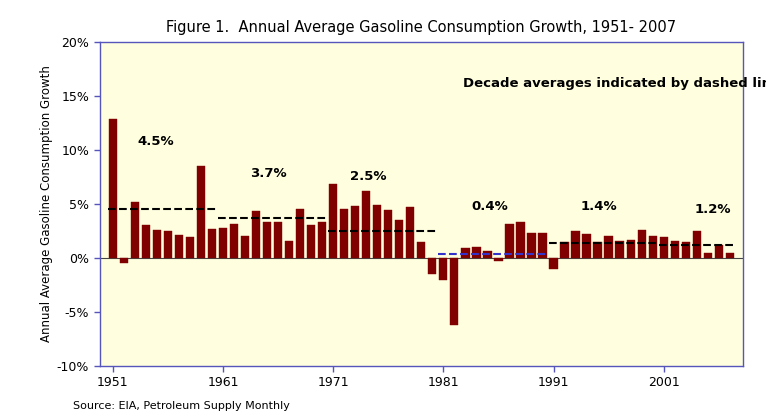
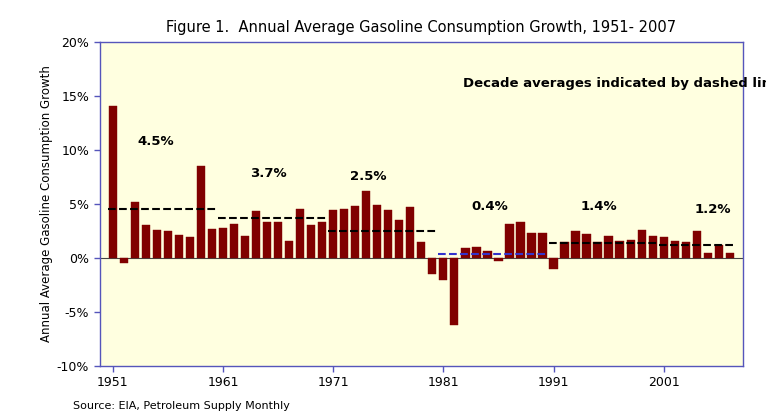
1951: 12.8% -> 14.0%
1971: 6.8% -> 4.4%
